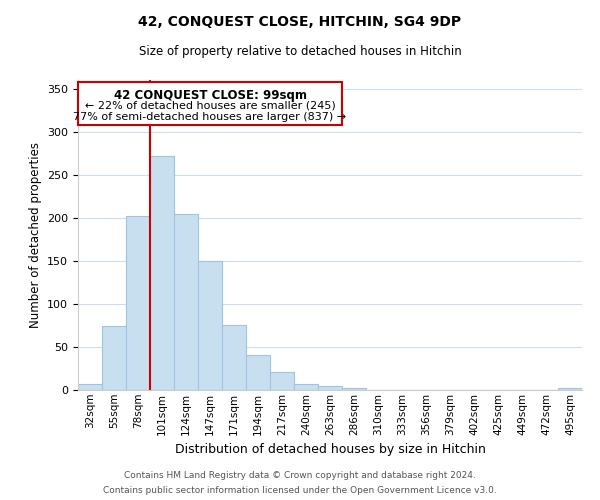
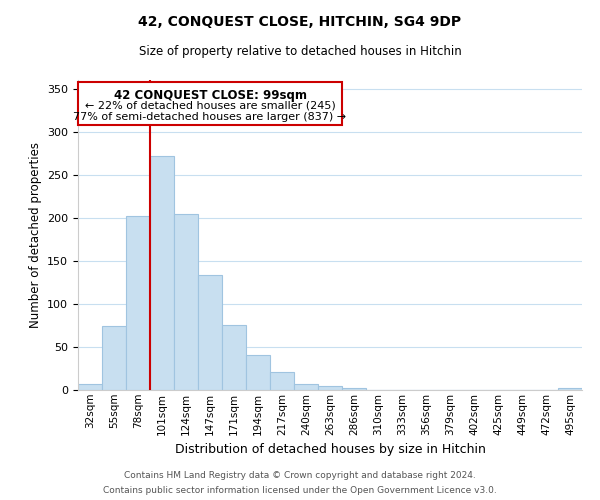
147sqm: 150 -> 134
